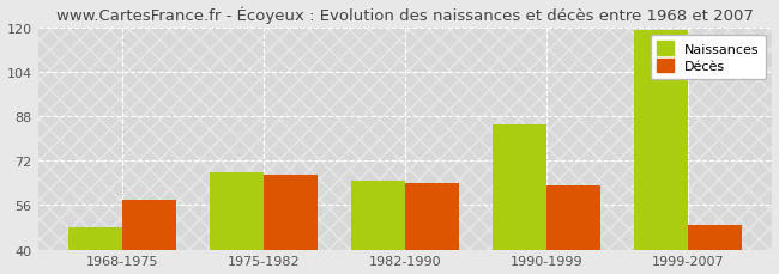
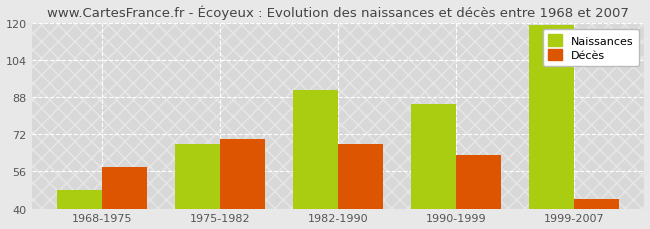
Décès/1975-1982: 67 -> 70
Naissances/1982-1990: 65 -> 91
Décès/1982-1990: 64 -> 68
Décès/1999-2007: 49 -> 44
